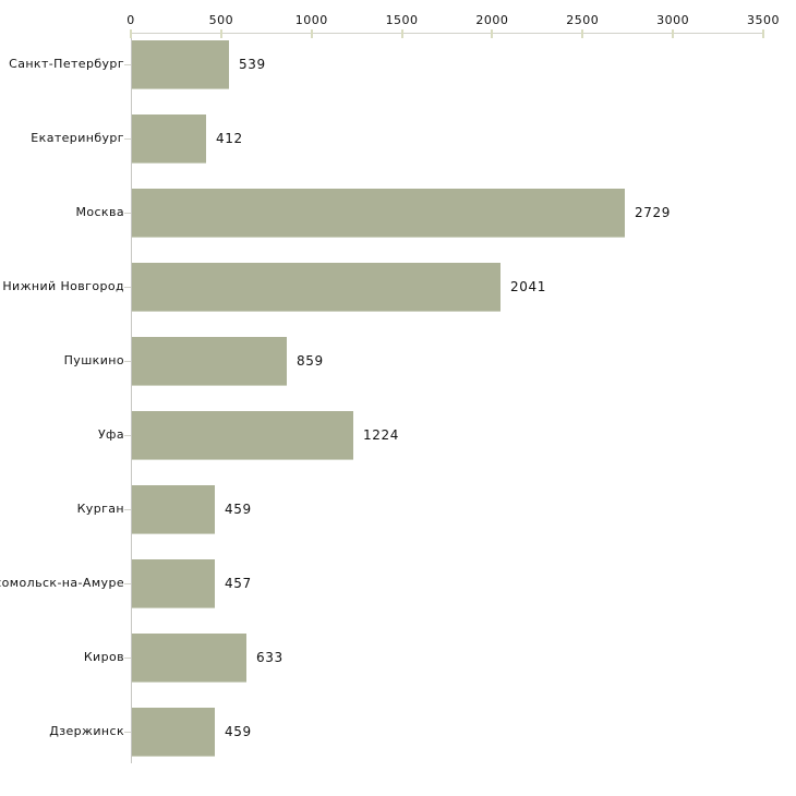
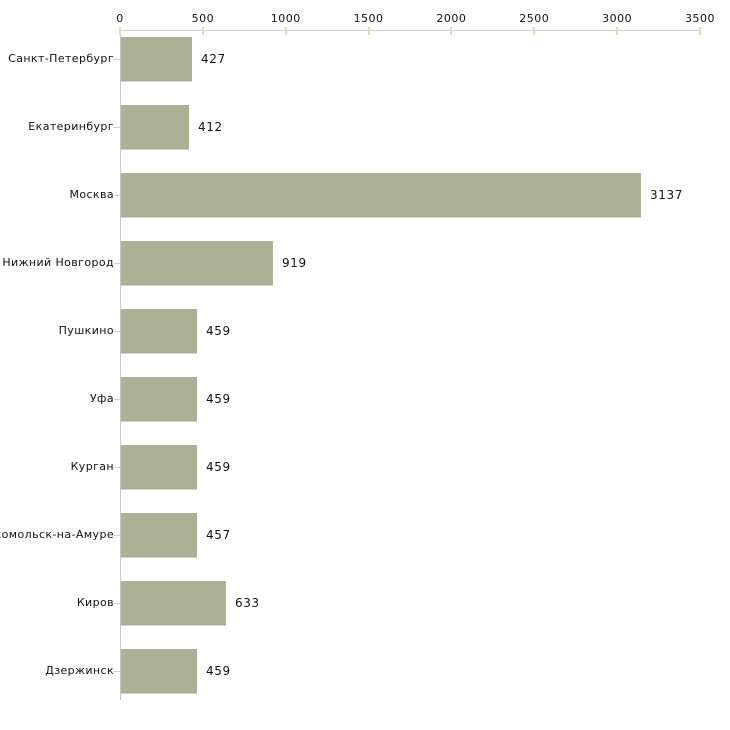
Санкт-Петербург: 539 -> 427
Москва: 2729 -> 3137
Нижний Новгород: 2041 -> 919
Пушкино: 859 -> 459
Уфа: 1224 -> 459
